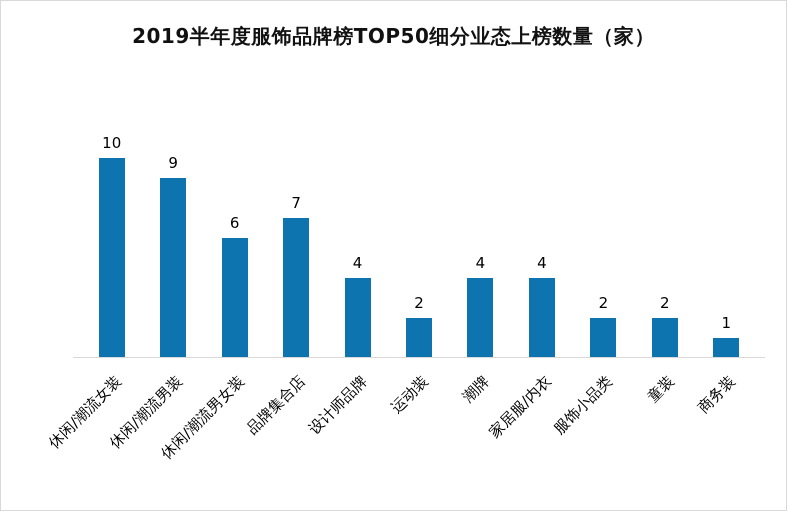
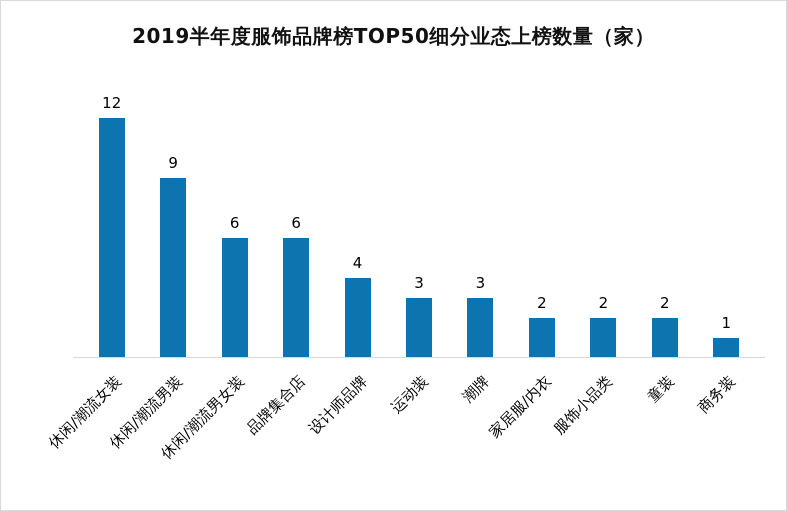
休闲/潮流女装: 10 -> 12
品牌集合店: 7 -> 6
运动装: 2 -> 3
潮牌: 4 -> 3
家居服/内衣: 4 -> 2
